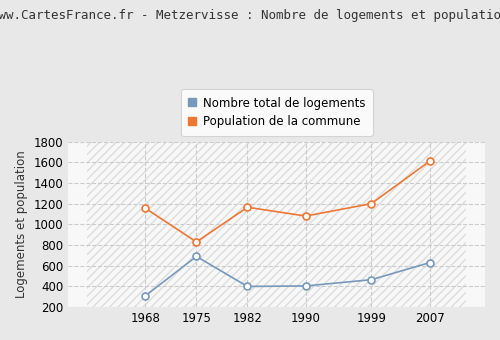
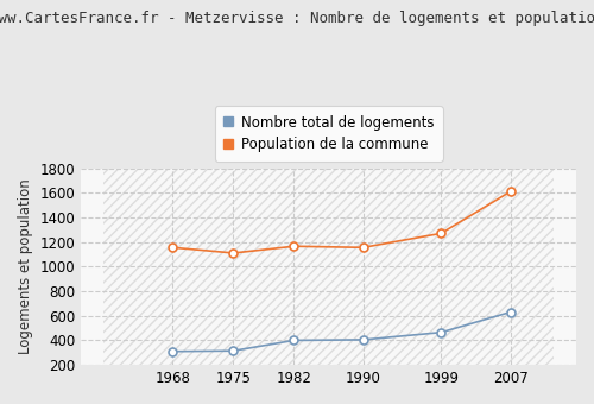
Nombre total de logements/1975: 690 -> 320
Population de la commune/1975: 830 -> 1110
Population de la commune/1990: 1080 -> 1160
Population de la commune/1999: 1200 -> 1270
